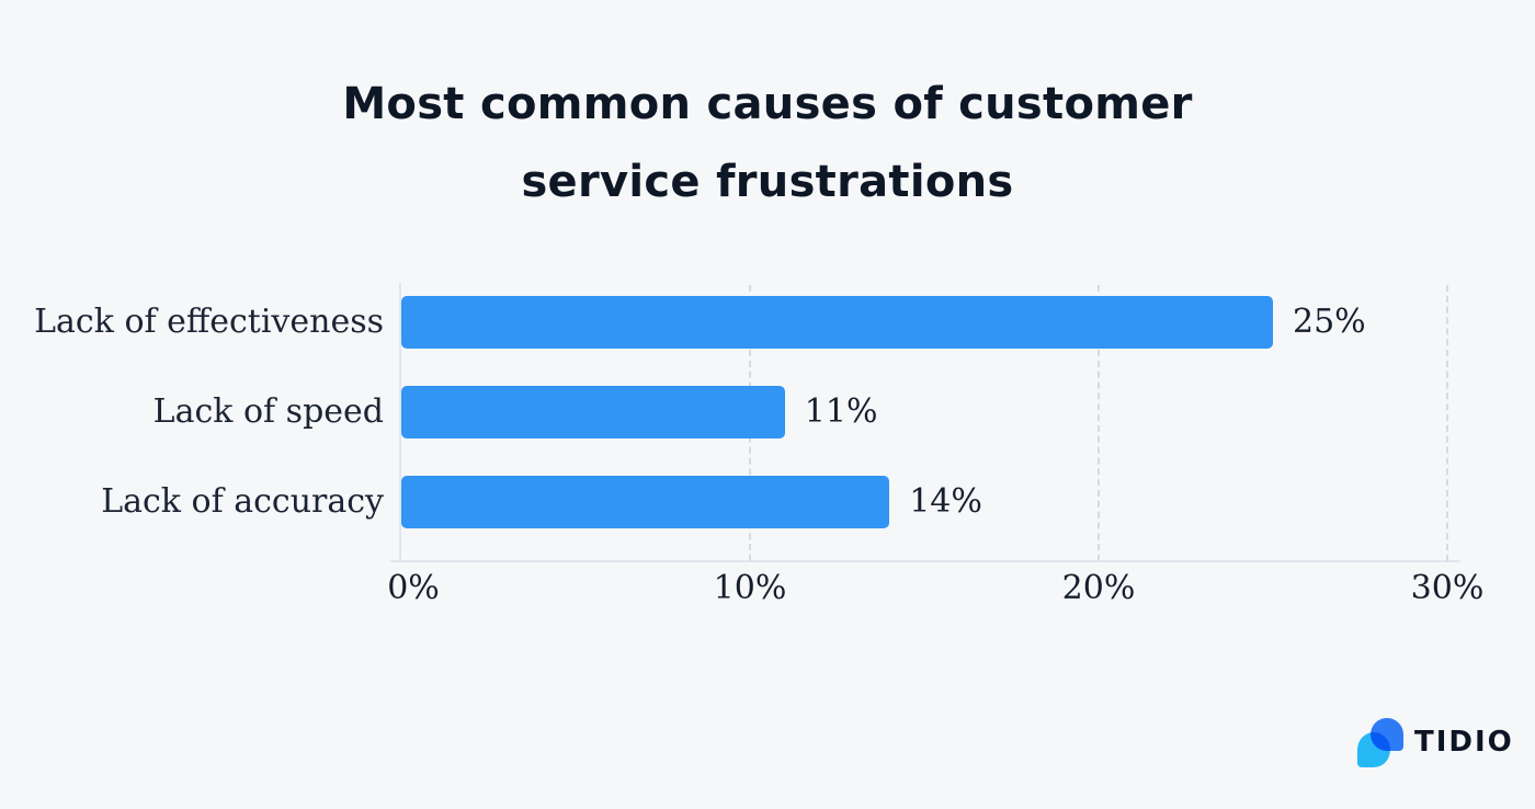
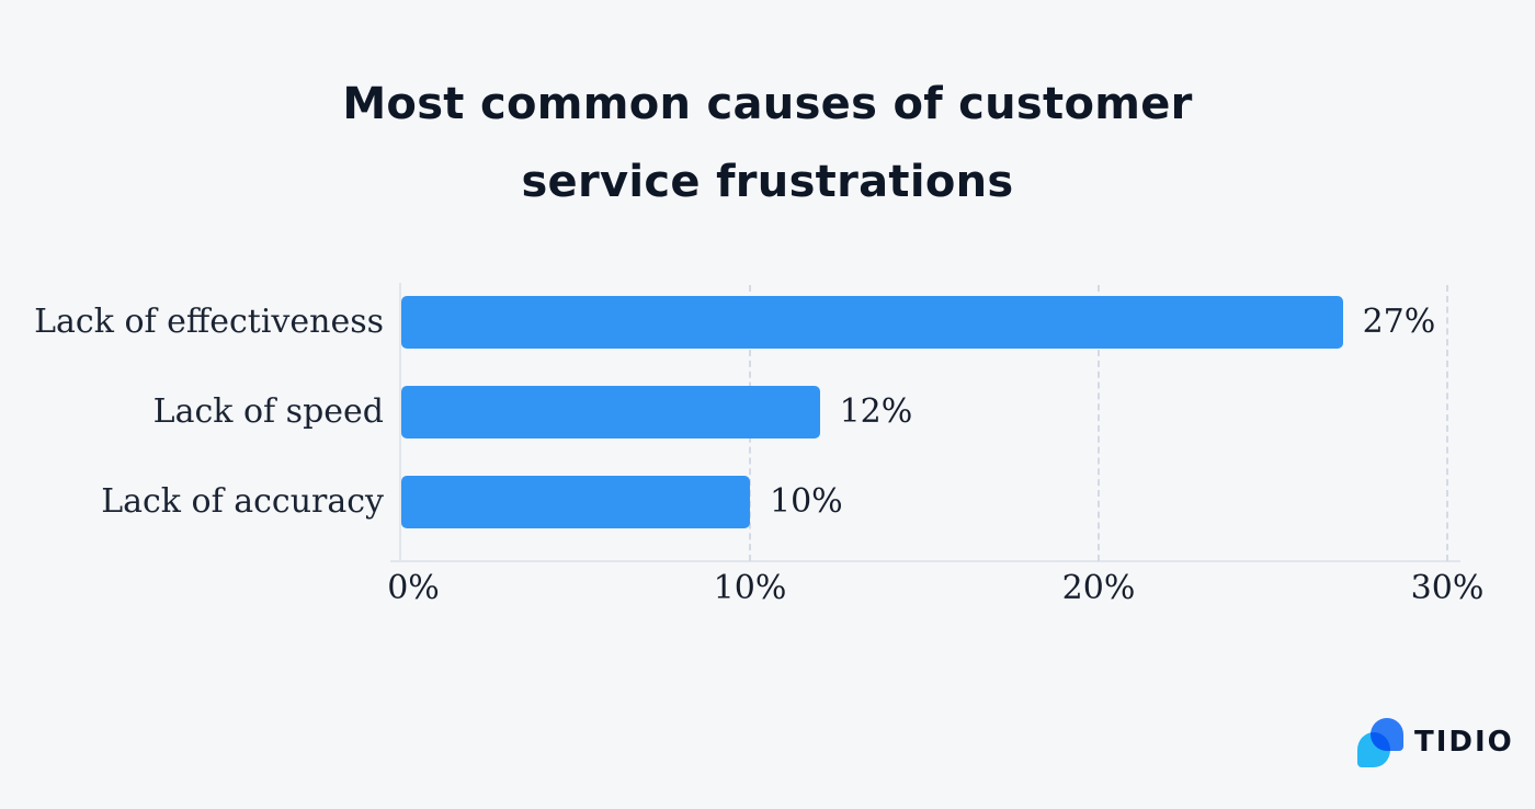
Lack of effectiveness: 25% -> 27%
Lack of speed: 11% -> 12%
Lack of accuracy: 14% -> 10%
